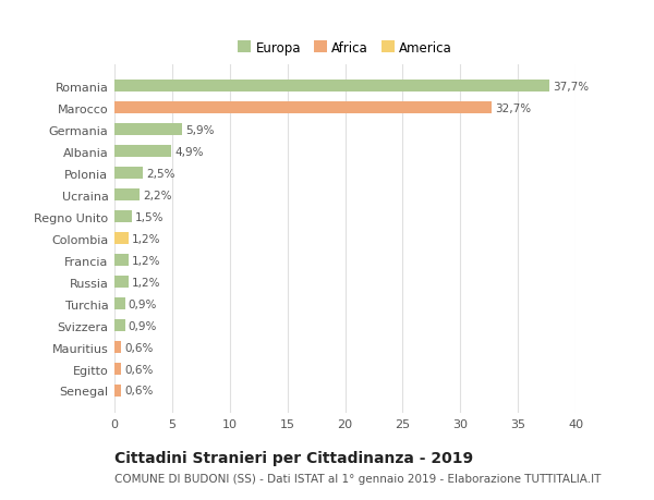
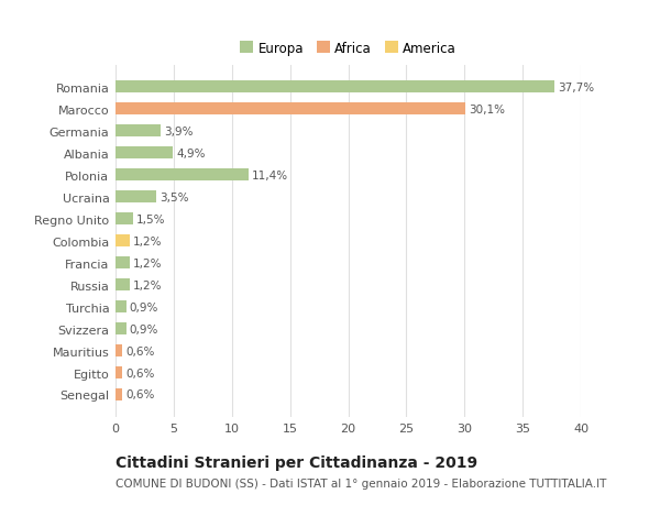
Marocco: 32,7% -> 30,1%
Germania: 5,9% -> 3,9%
Polonia: 2,5% -> 11,4%
Ucraina: 2,2% -> 3,5%
